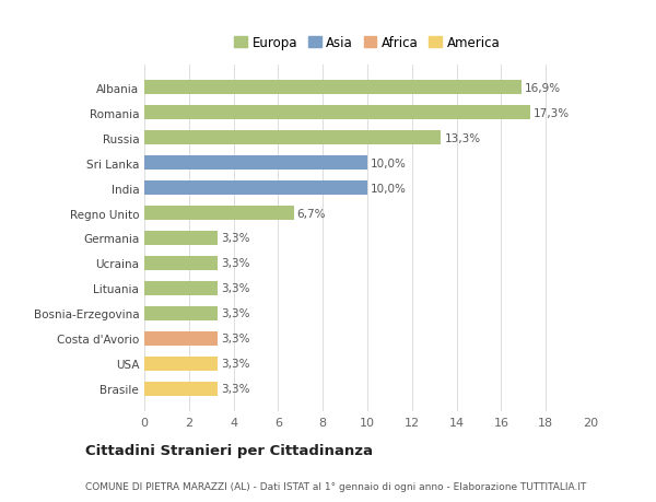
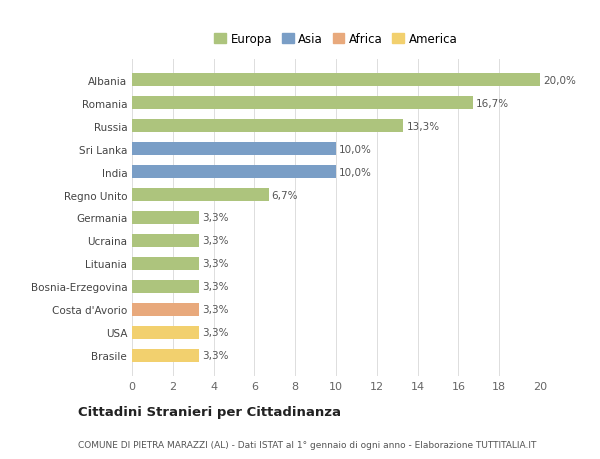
Albania: 16,9% -> 20,0%
Romania: 17,3% -> 16,7%
